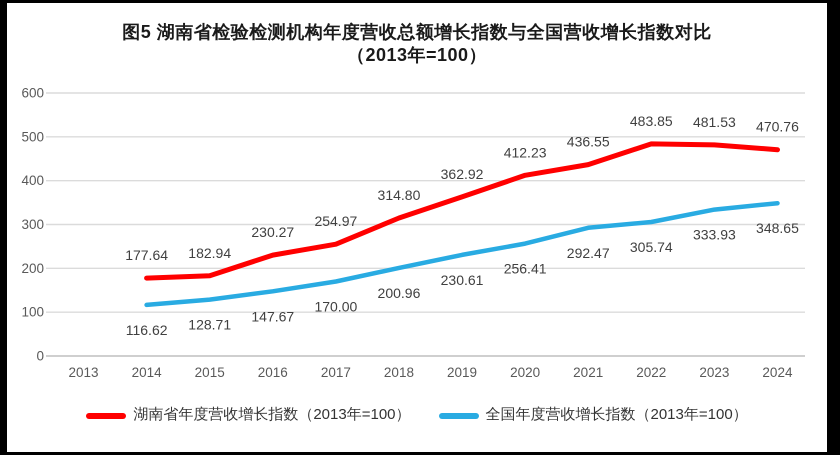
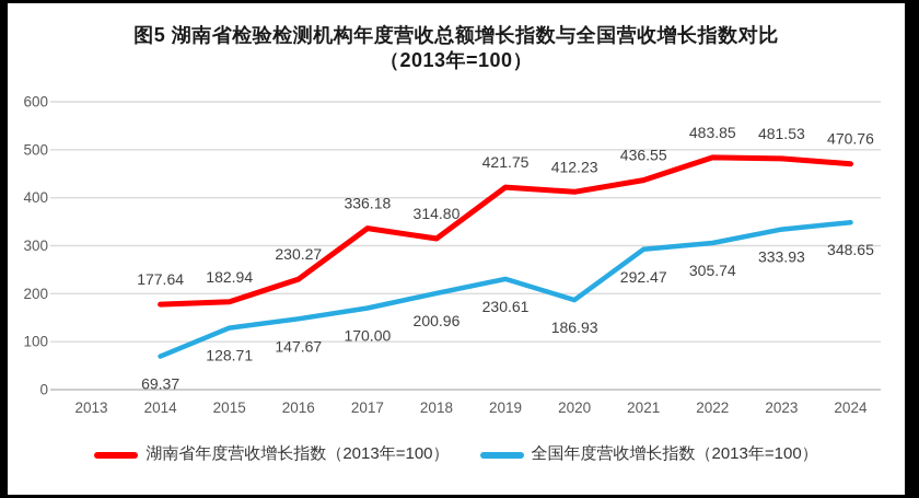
全国年度营收增长指数（2013年=100）/2014: 116.62 -> 69.37
湖南省年度营收增长指数（2013年=100）/2017: 254.97 -> 336.18
湖南省年度营收增长指数（2013年=100）/2019: 362.92 -> 421.75
全国年度营收增长指数（2013年=100）/2020: 256.41 -> 186.93
